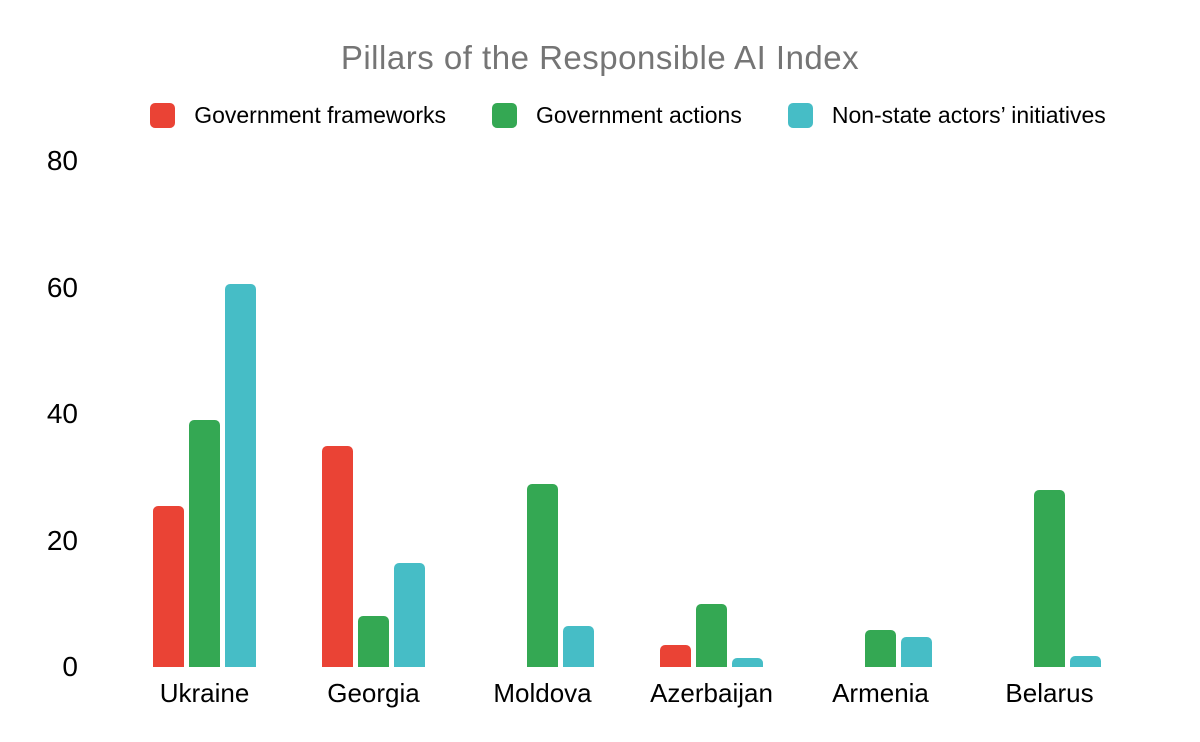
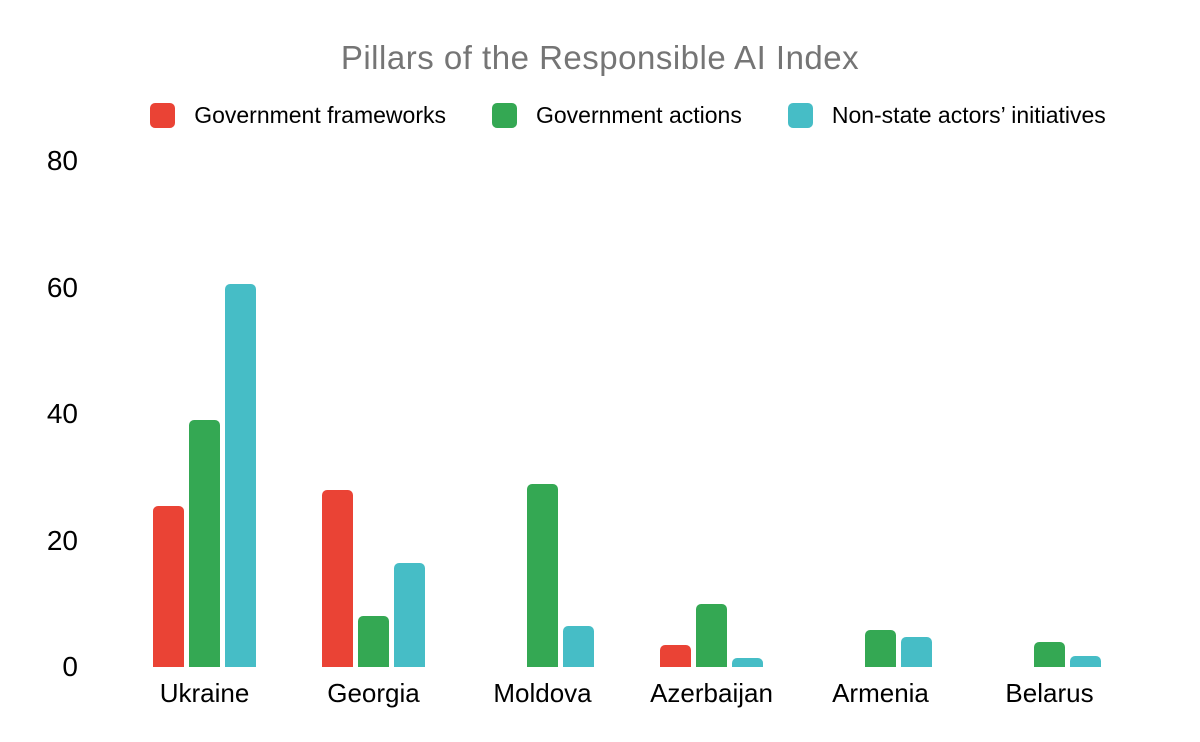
Government frameworks/Georgia: 35 -> 28
Government actions/Belarus: 28 -> 4
